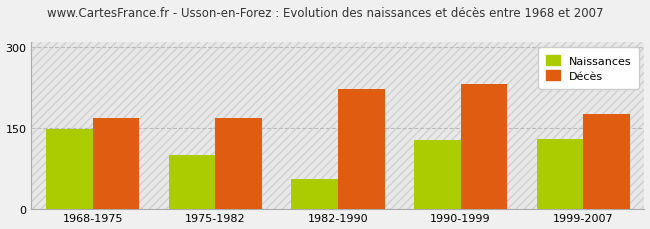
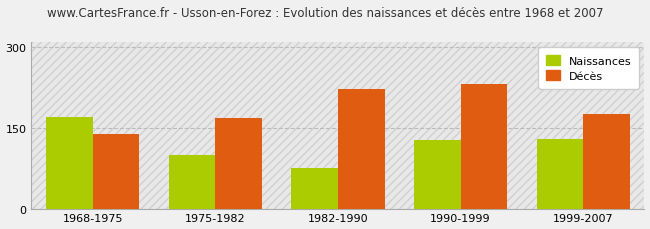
Naissances/1968-1975: 147 -> 170
Décès/1968-1975: 168 -> 138
Naissances/1982-1990: 55 -> 76
